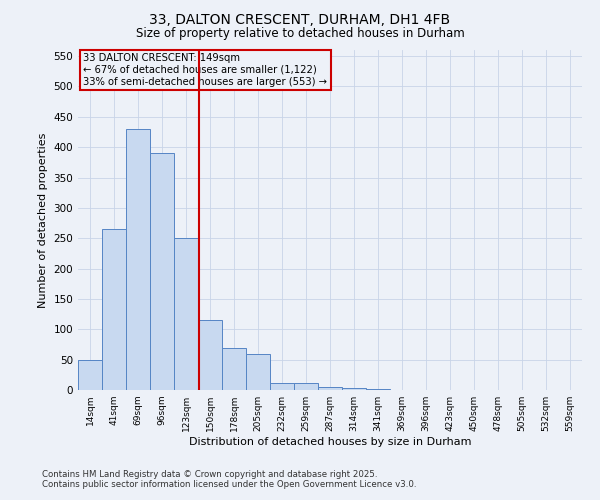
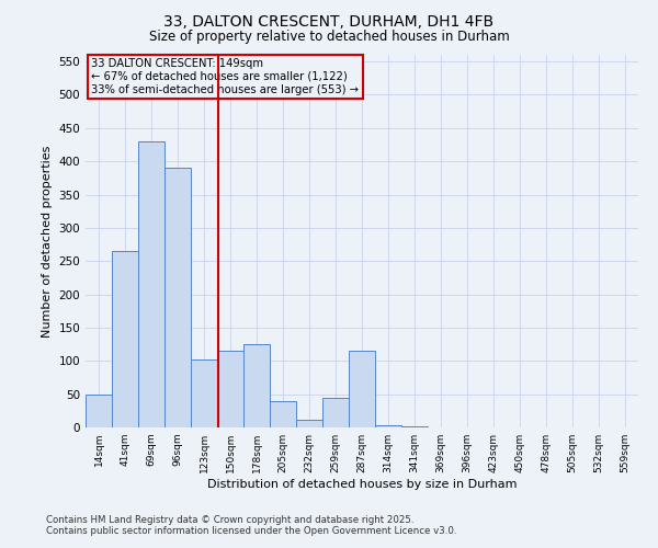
123sqm: 250 -> 102
178sqm: 70 -> 126
205sqm: 60 -> 40
259sqm: 12 -> 44
287sqm: 5 -> 116
